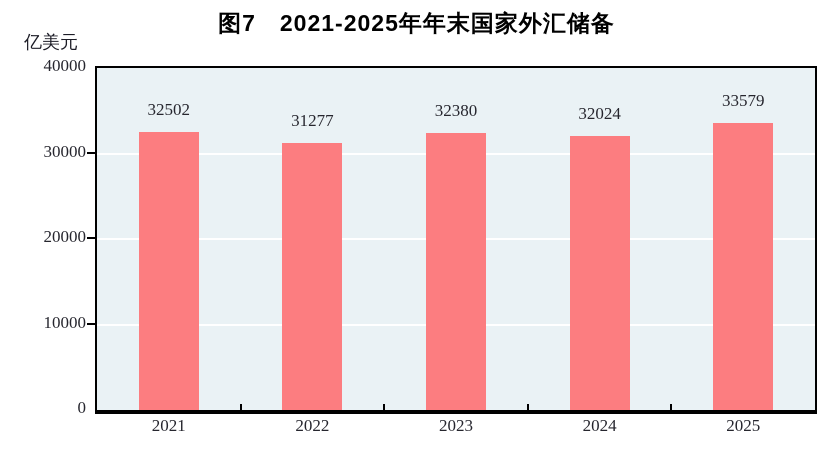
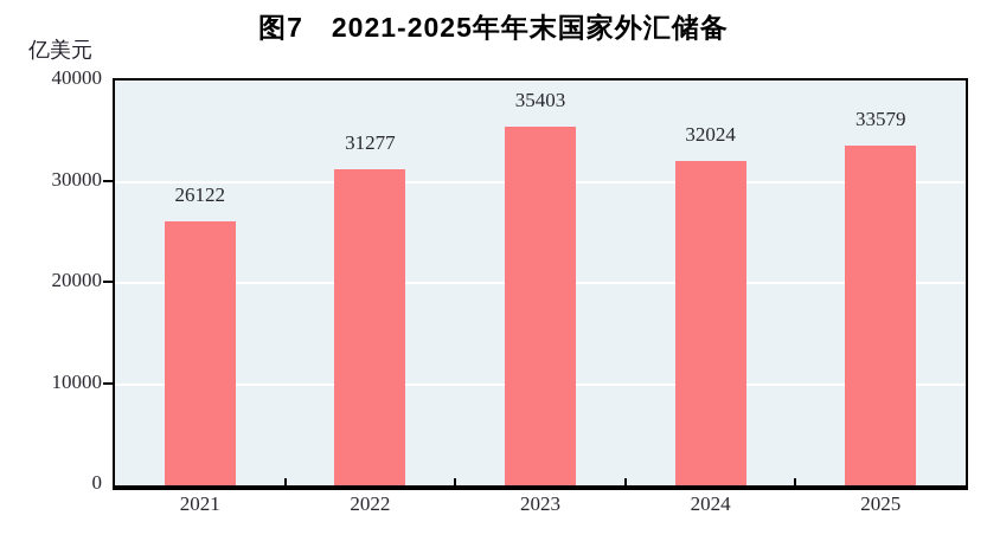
2021: 32502 -> 26122
2023: 32380 -> 35403
